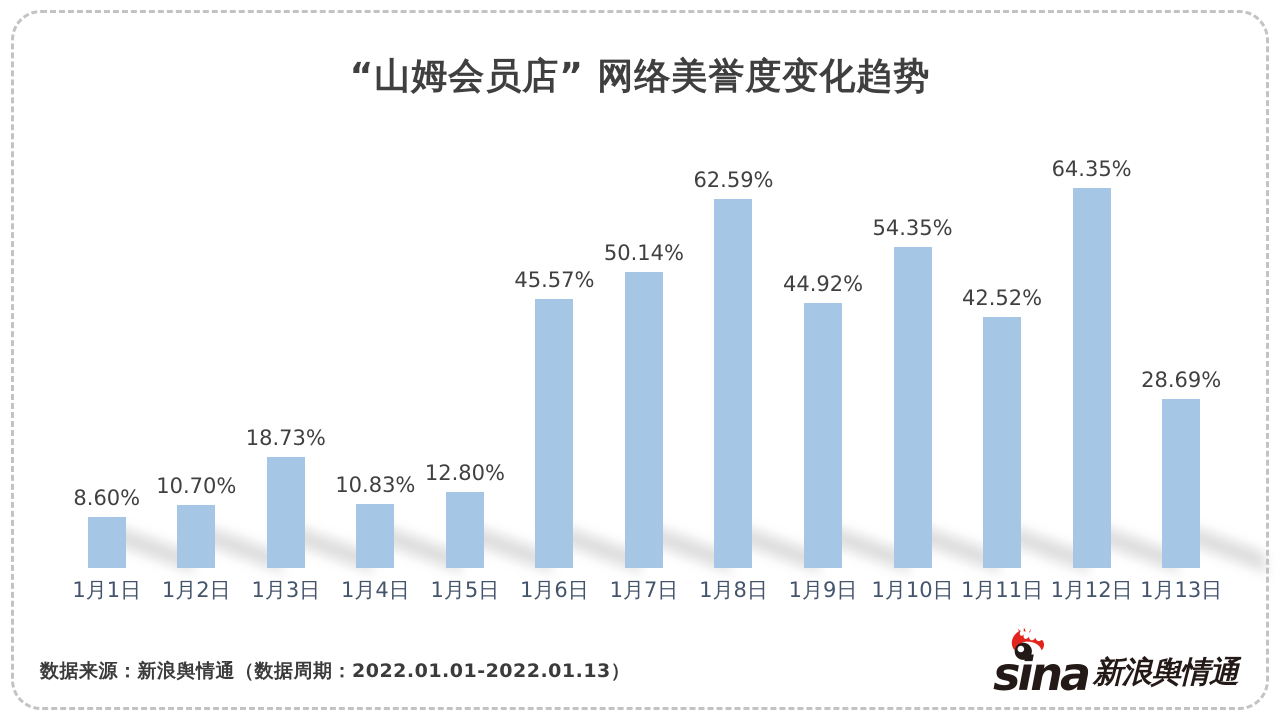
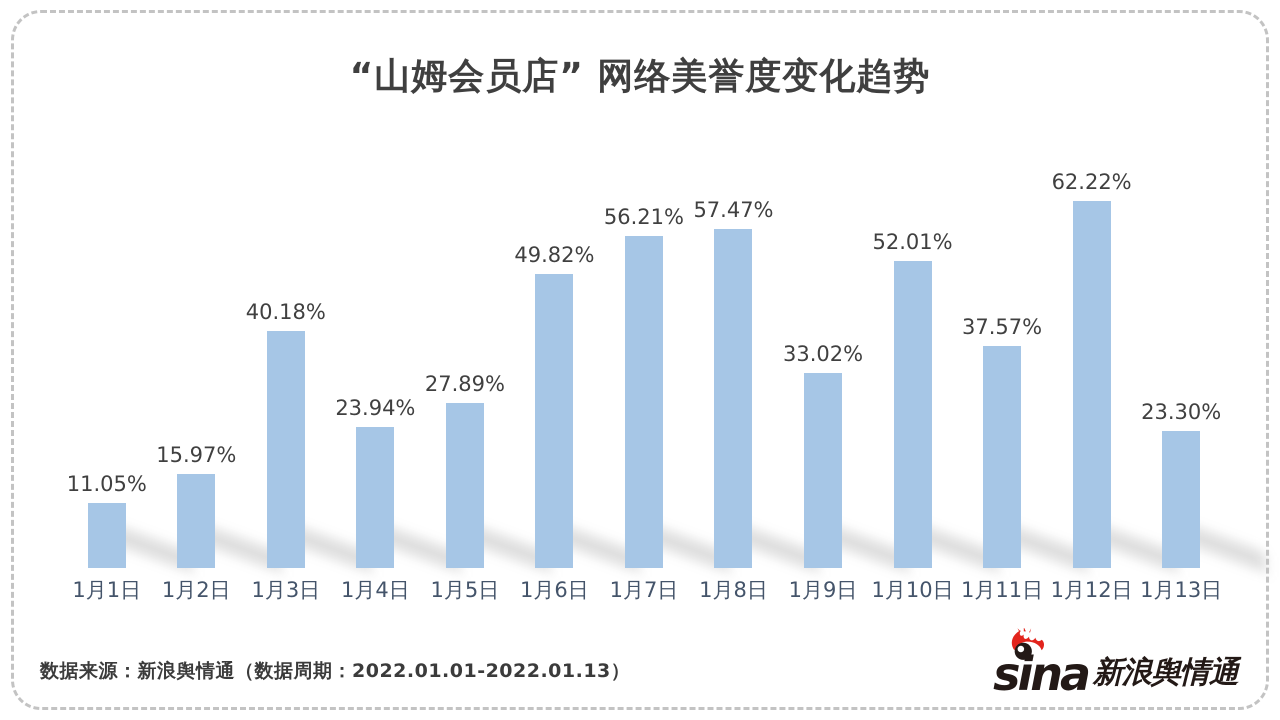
1月1日: 8.60% -> 11.05%
1月2日: 10.70% -> 15.97%
1月3日: 18.73% -> 40.18%
1月4日: 10.83% -> 23.94%
1月5日: 12.80% -> 27.89%
1月6日: 45.57% -> 49.82%
1月7日: 50.14% -> 56.21%
1月8日: 62.59% -> 57.47%
1月9日: 44.92% -> 33.02%
1月10日: 54.35% -> 52.01%
1月11日: 42.52% -> 37.57%
1月12日: 64.35% -> 62.22%
1月13日: 28.69% -> 23.30%
